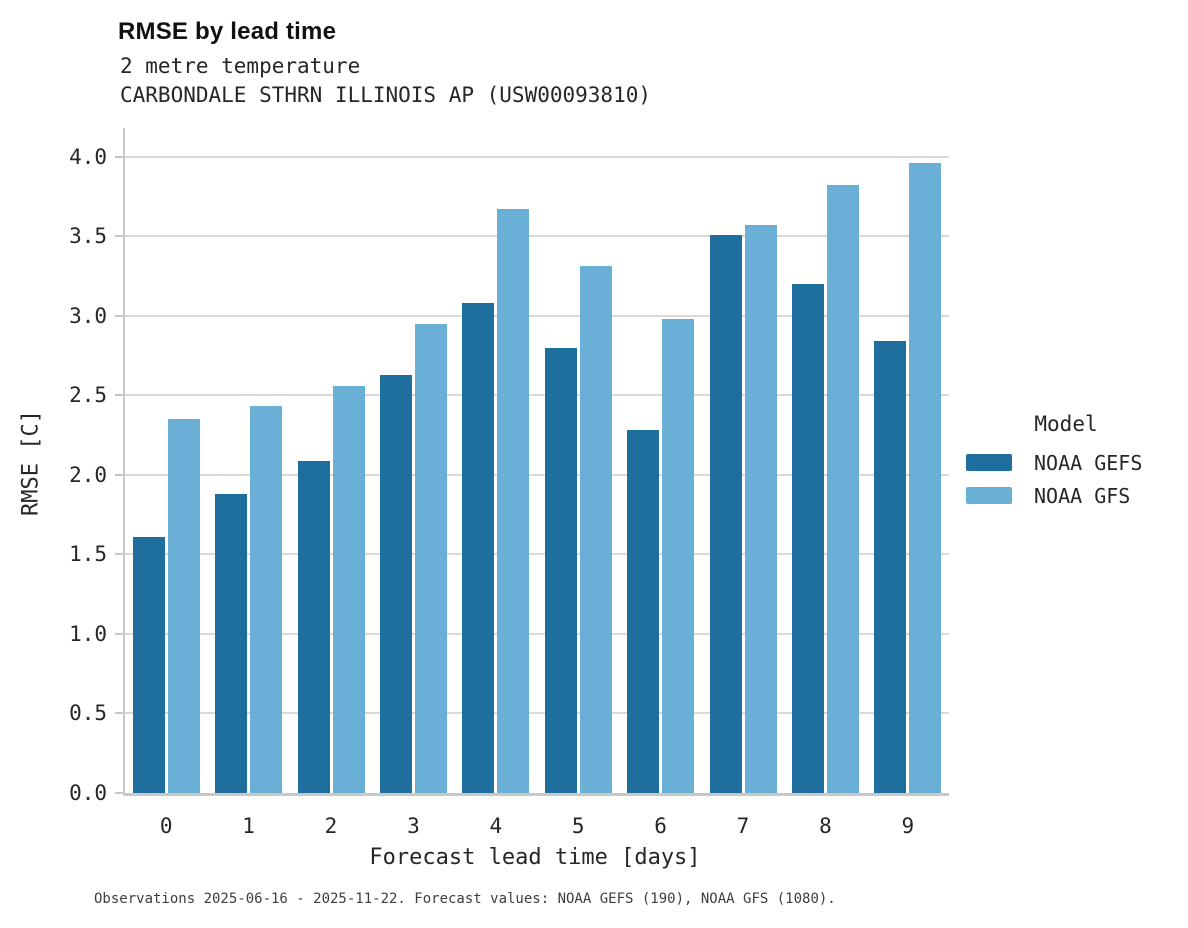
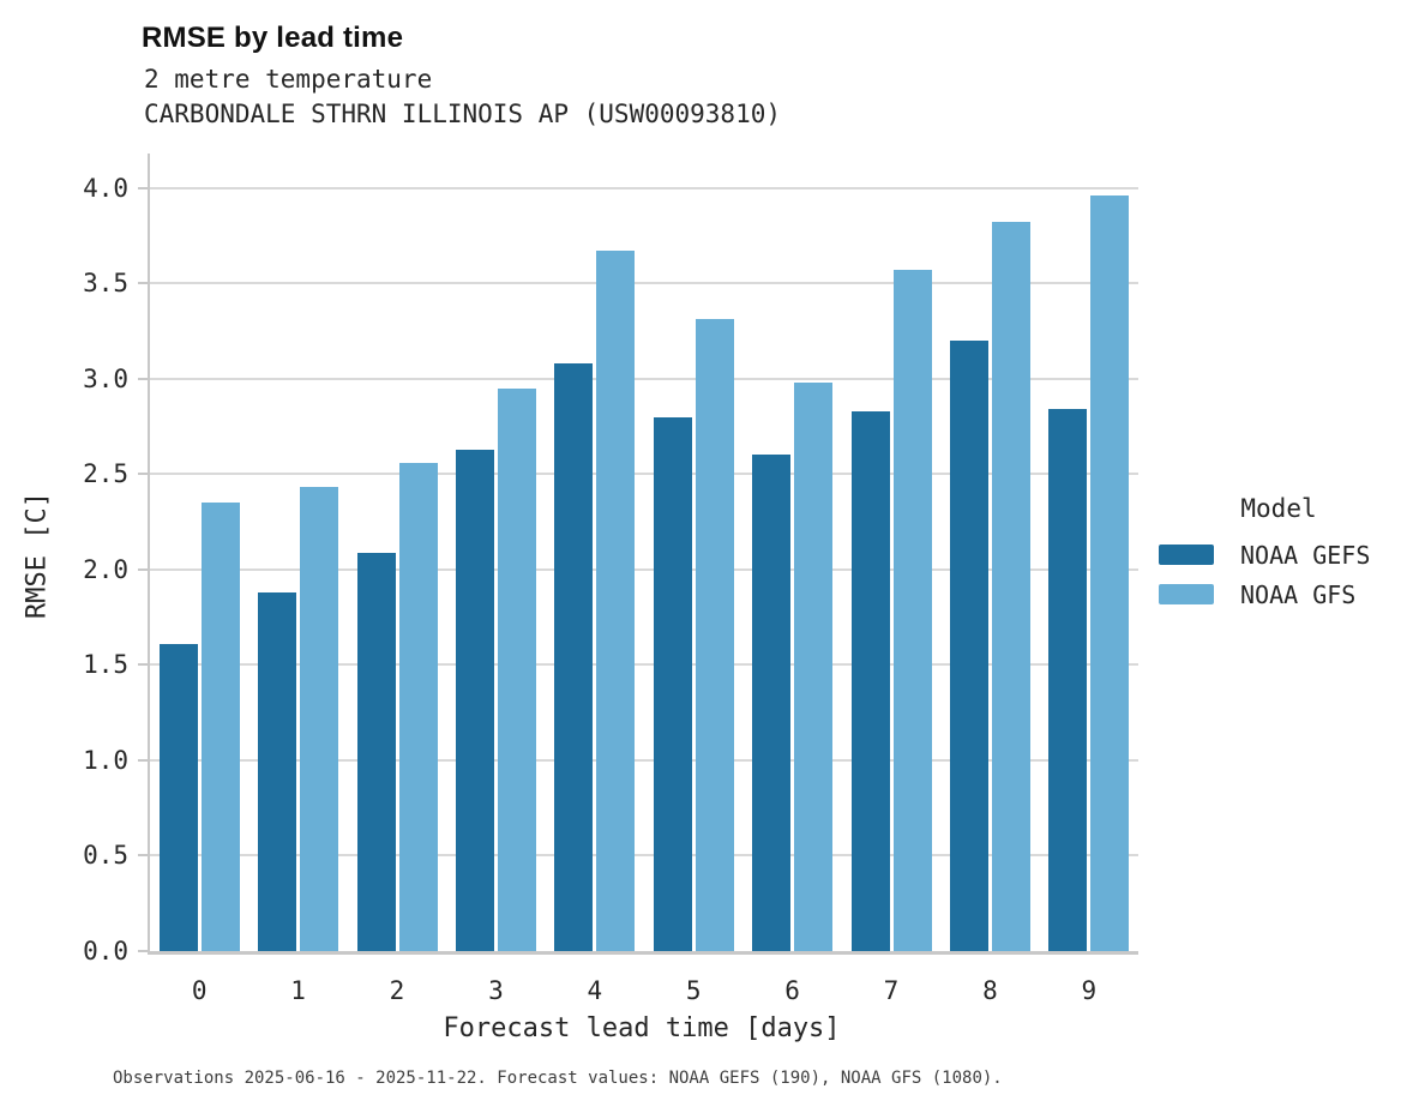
NOAA GEFS/6: 2.28 -> 2.60
NOAA GEFS/7: 3.51 -> 2.83
